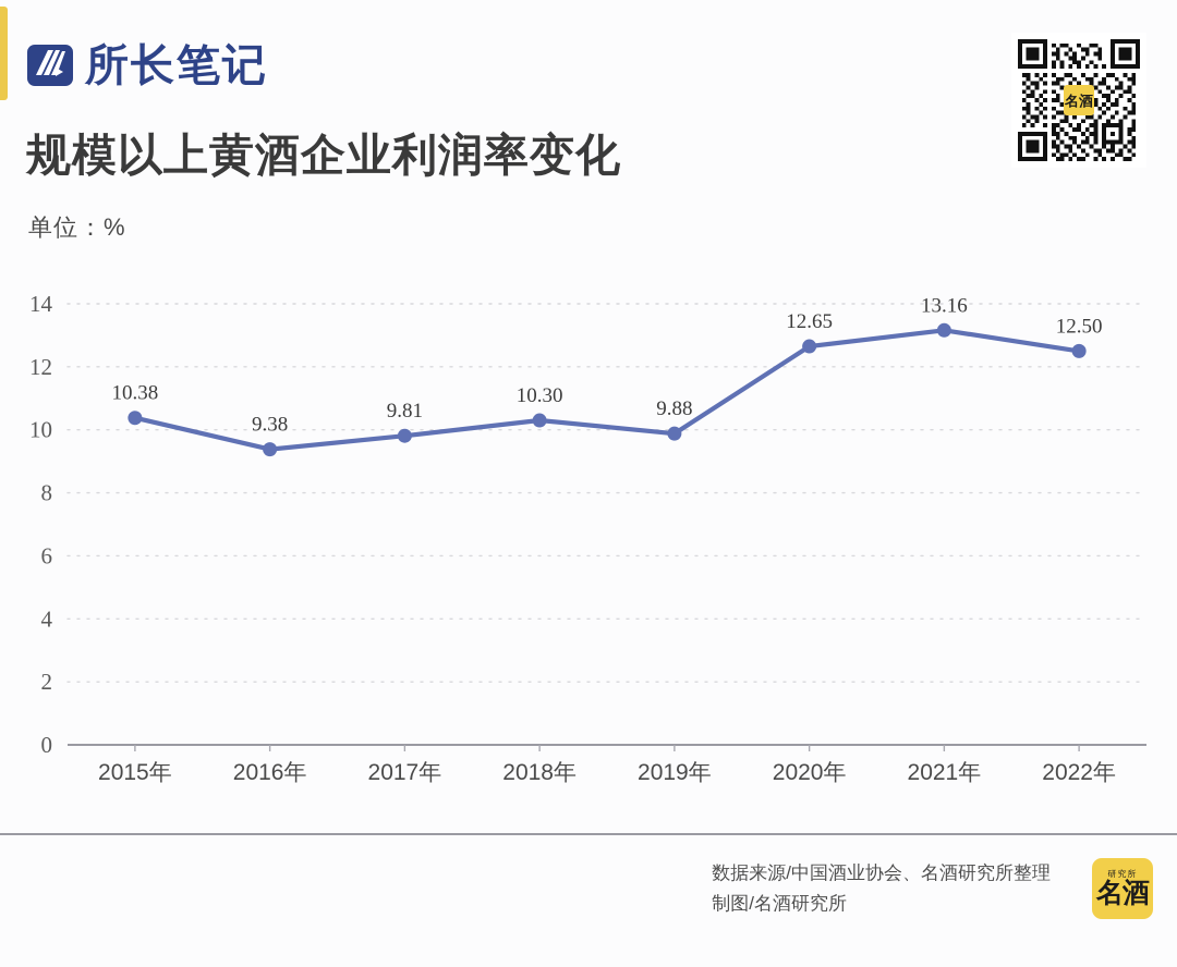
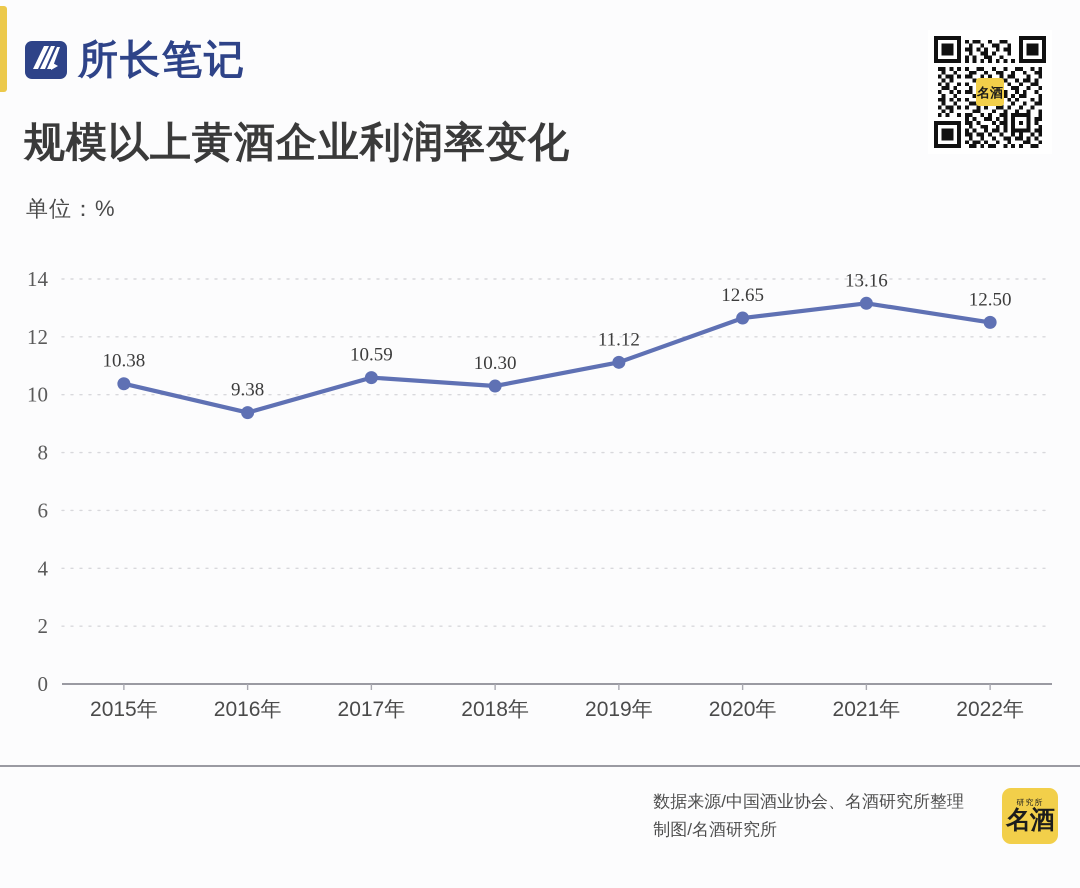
2017年: 9.81 -> 10.59
2019年: 9.88 -> 11.12
